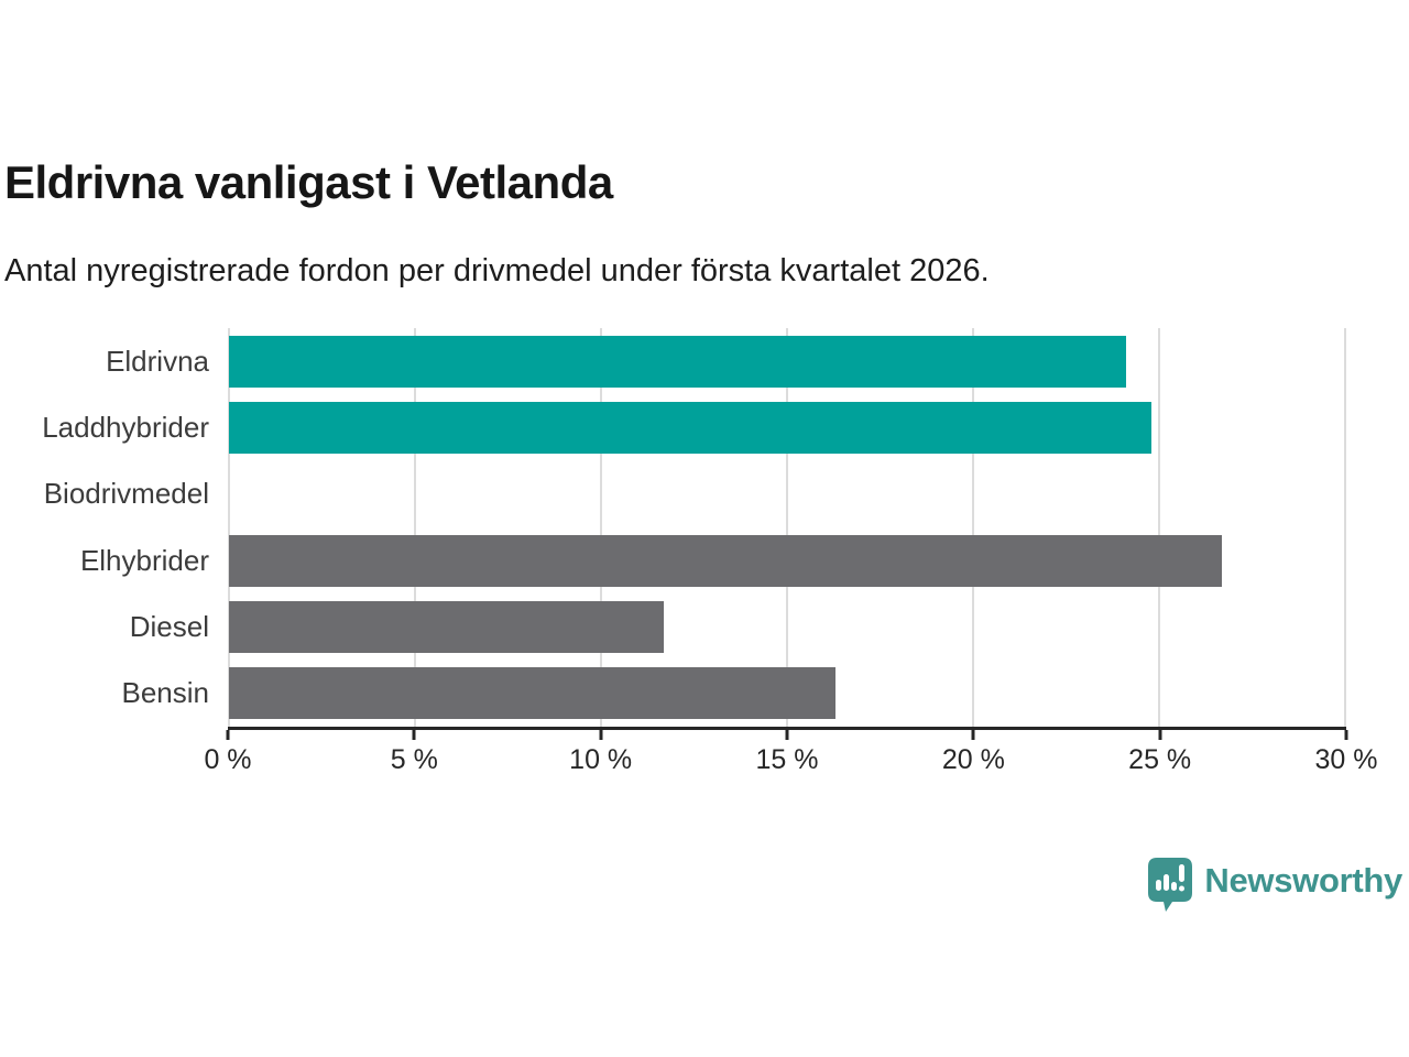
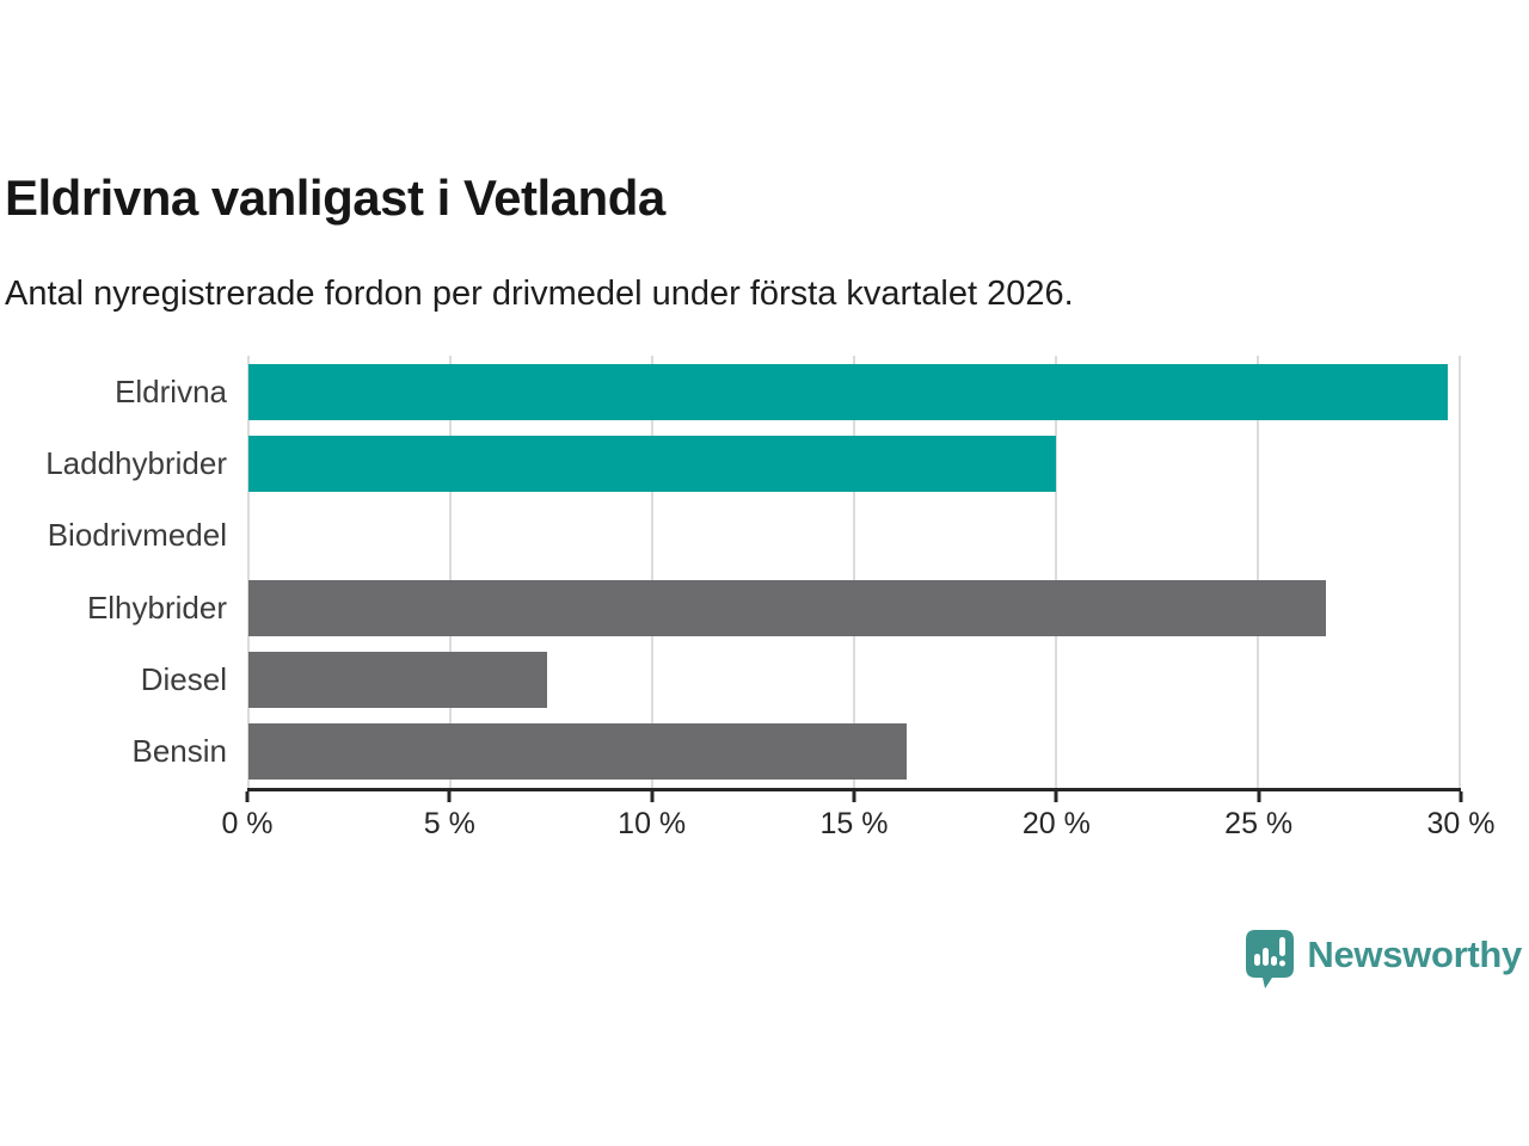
Eldrivna: 24.1% -> 29.7%
Laddhybrider: 24.8% -> 20.0%
Diesel: 11.7% -> 7.4%
